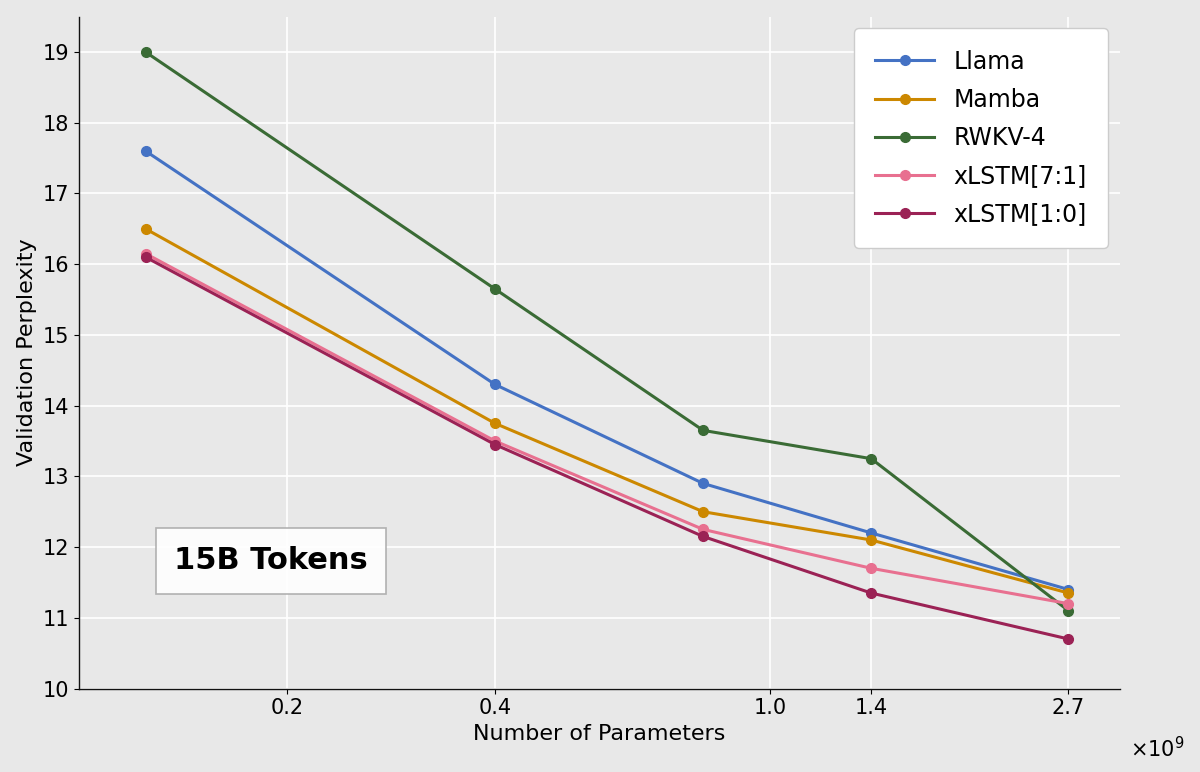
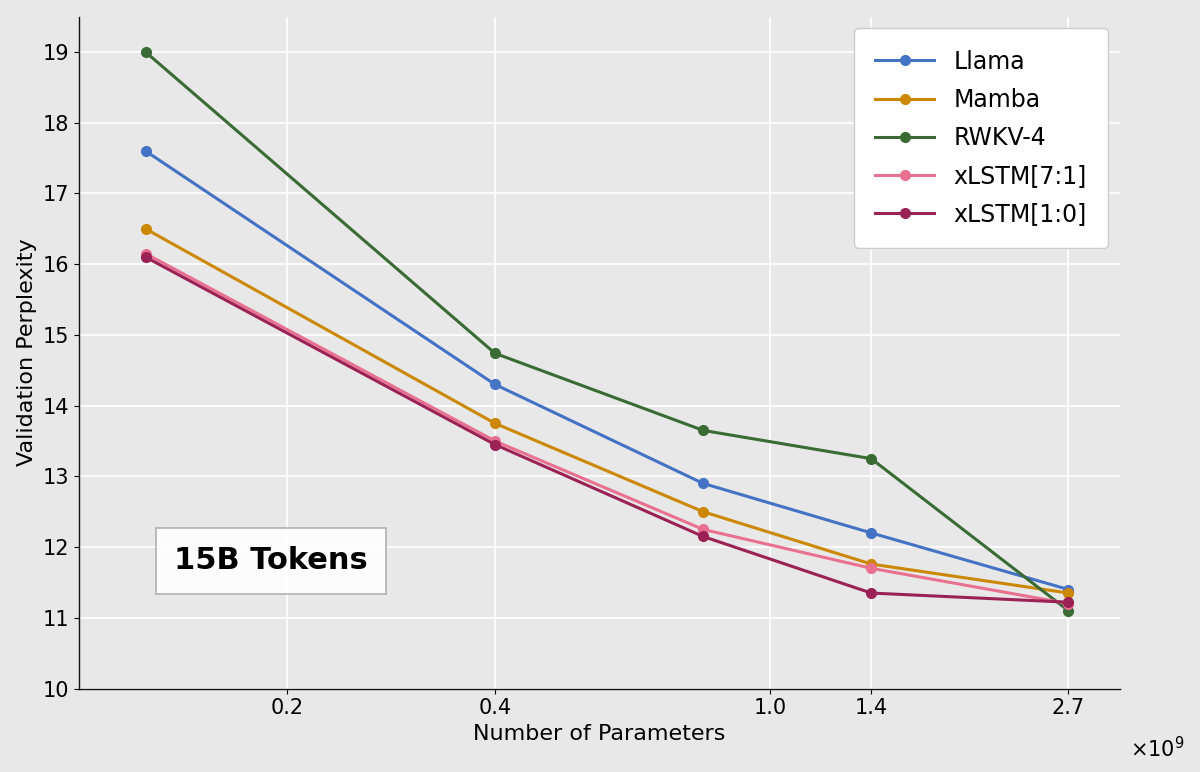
RWKV-4/0.4: 15.65 -> 14.74
Mamba/1.4: 12.10 -> 11.76
xLSTM[1:0]/2.7: 10.70 -> 11.22
